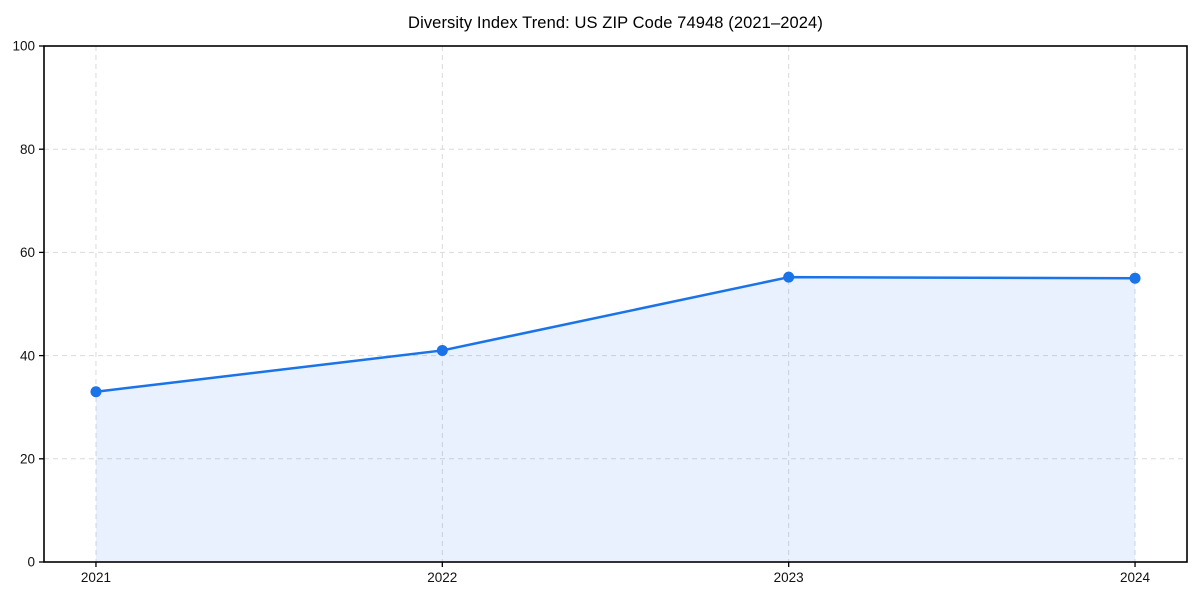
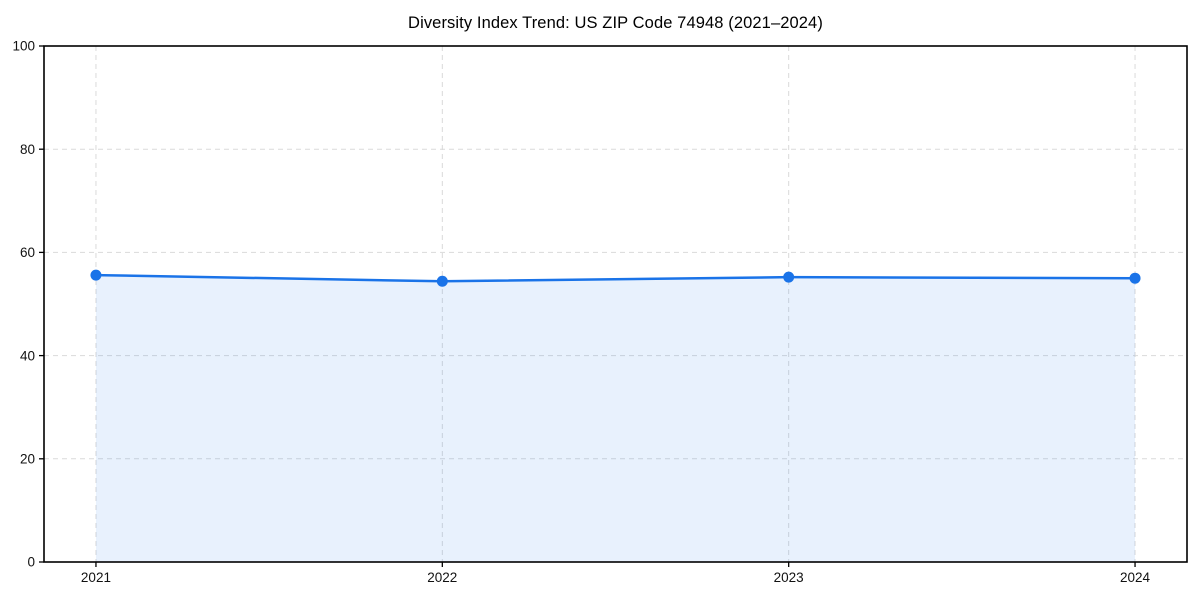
2021: 33 -> 56
2022: 41 -> 54
